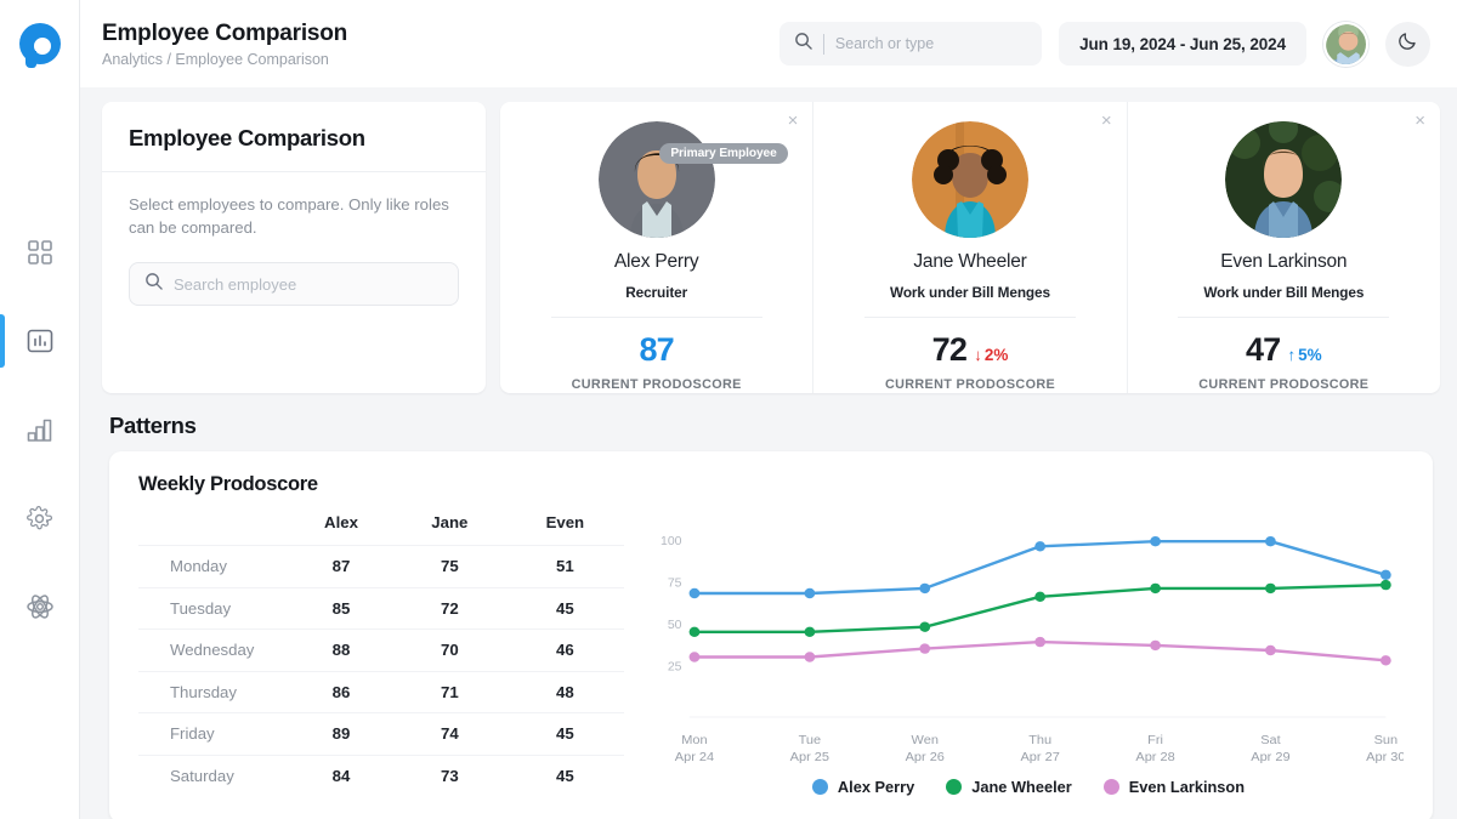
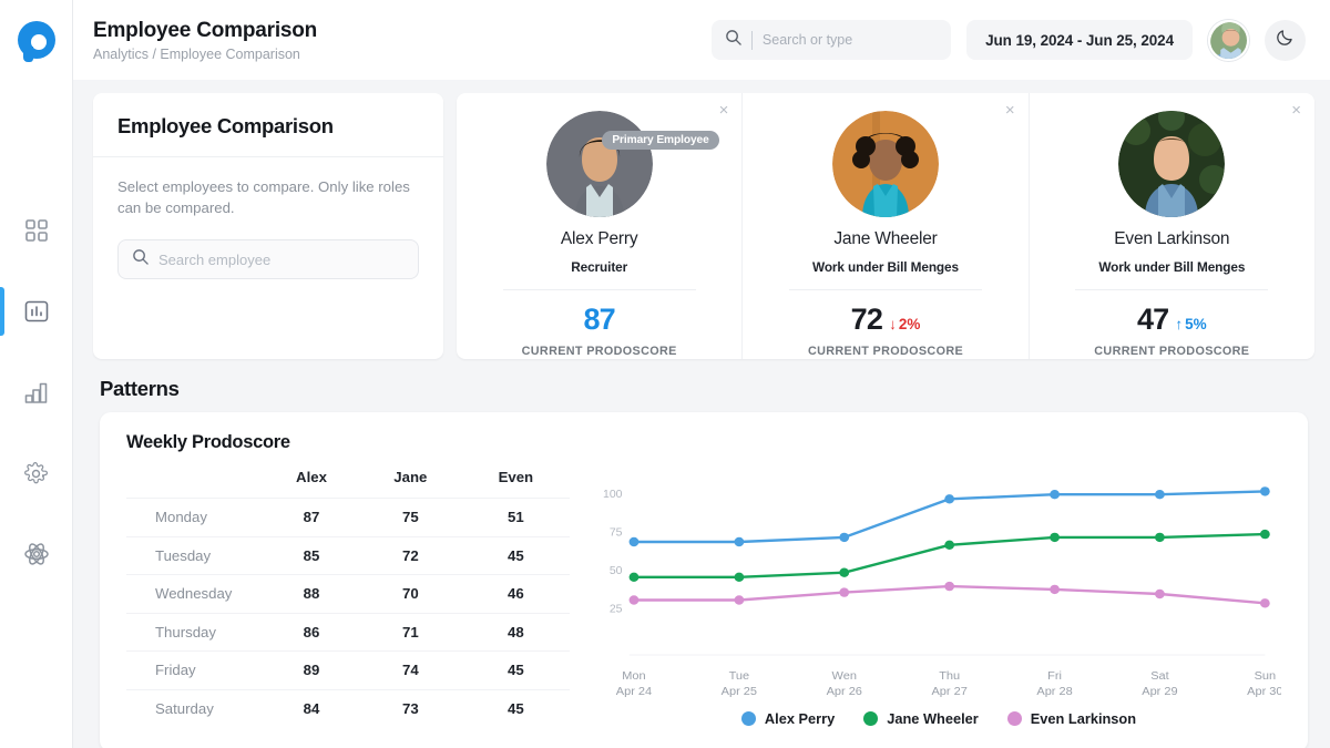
Alex Perry/Sun Apr 30: 79 -> 101
